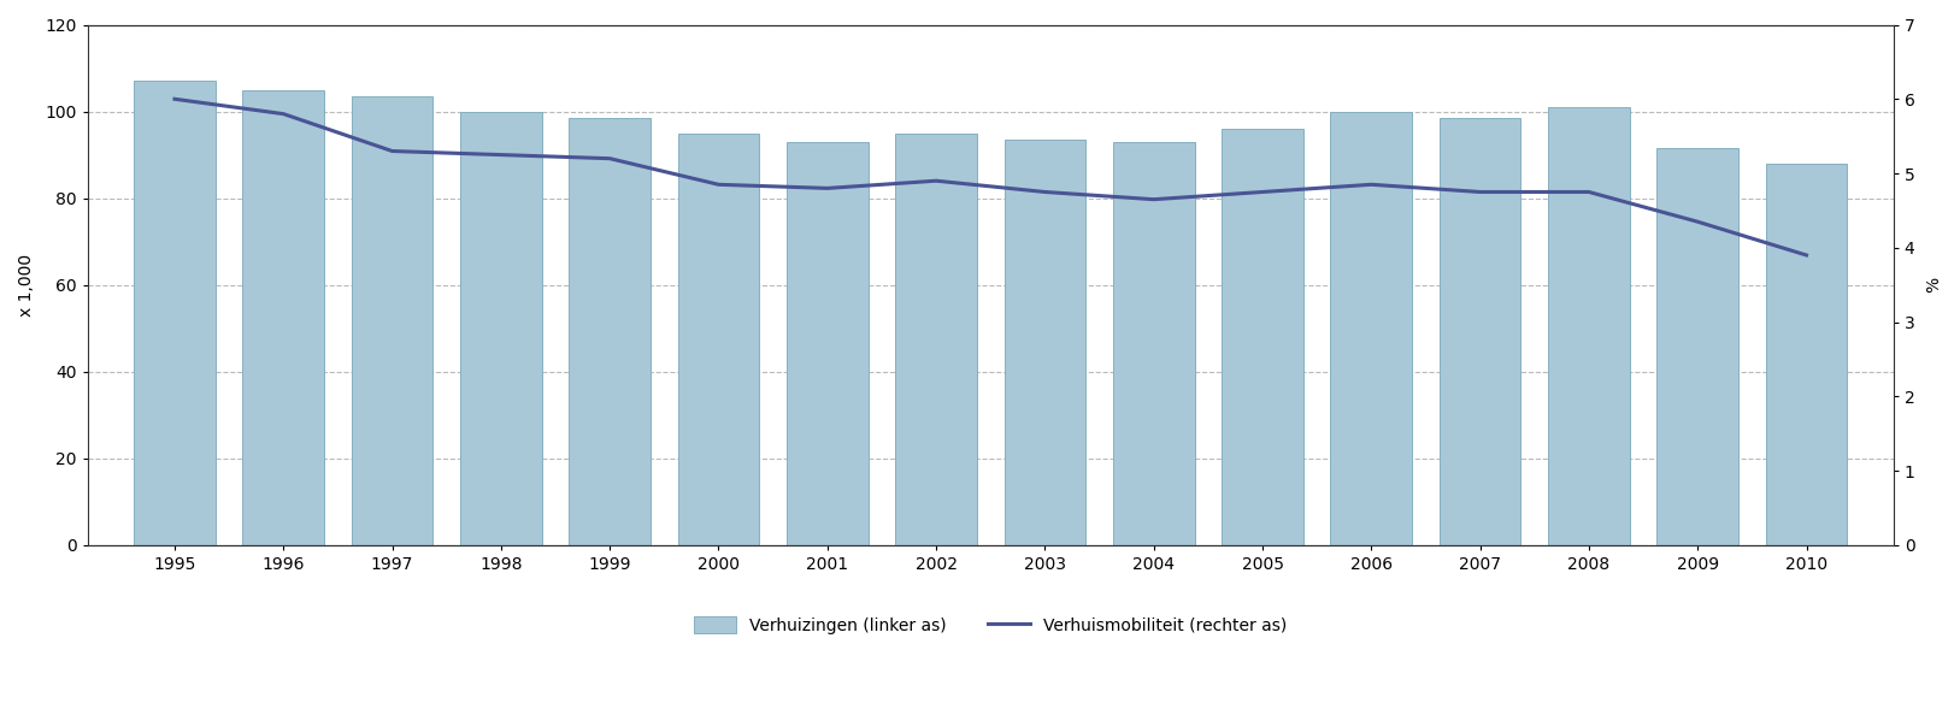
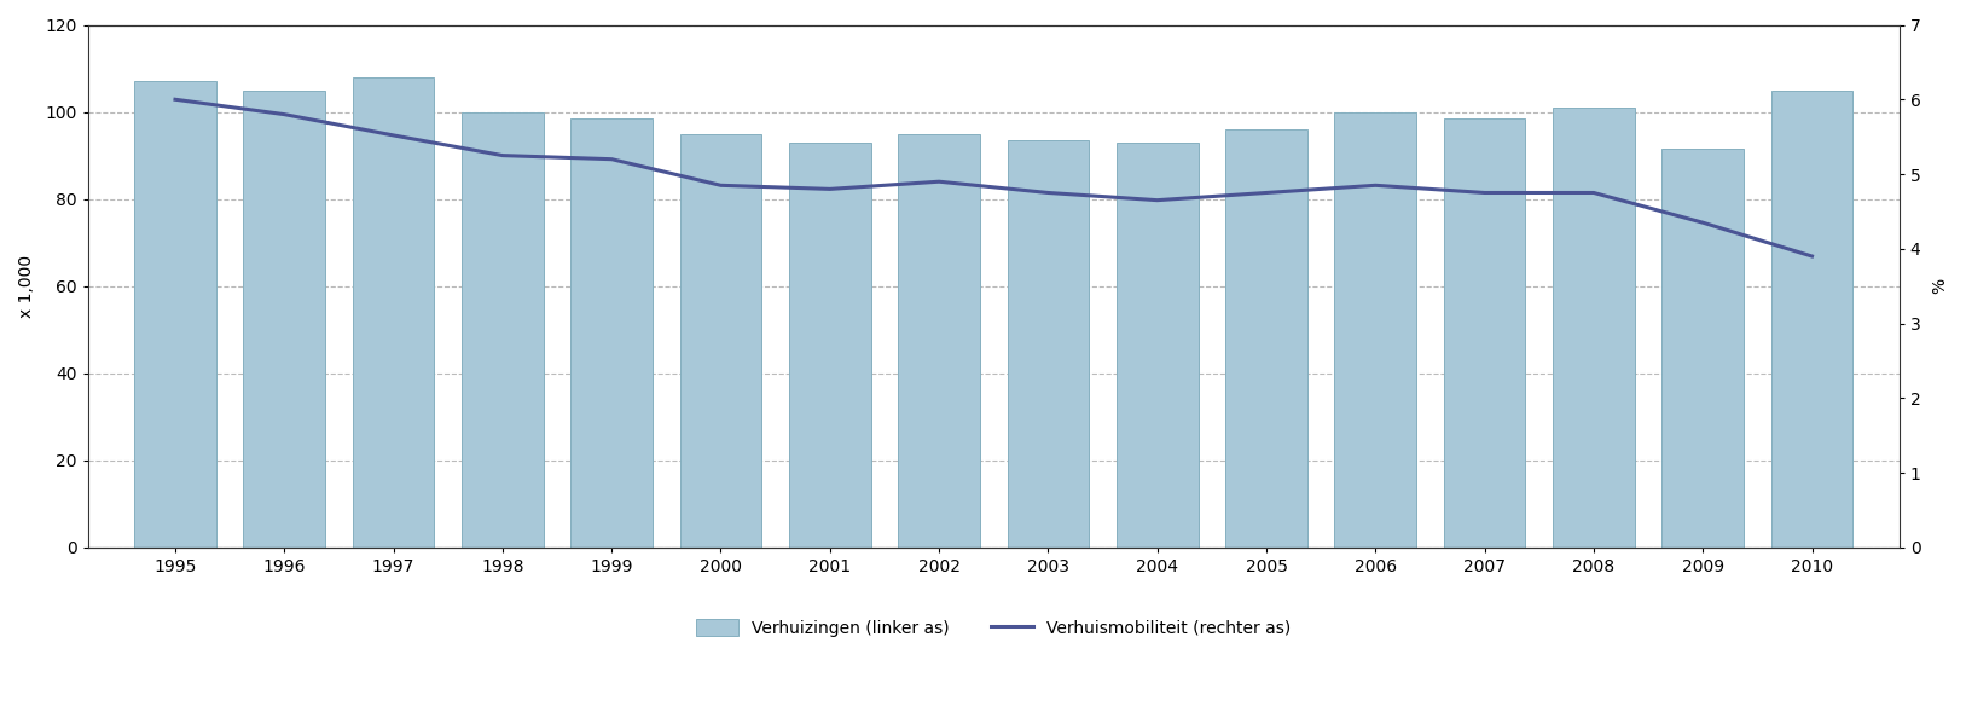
Verhuizingen (linker as)/1997: 103.5 -> 108.0
Verhuismobiliteit (rechter as)/1997: 5.30 -> 5.52
Verhuizingen (linker as)/2010: 88.0 -> 105.0
